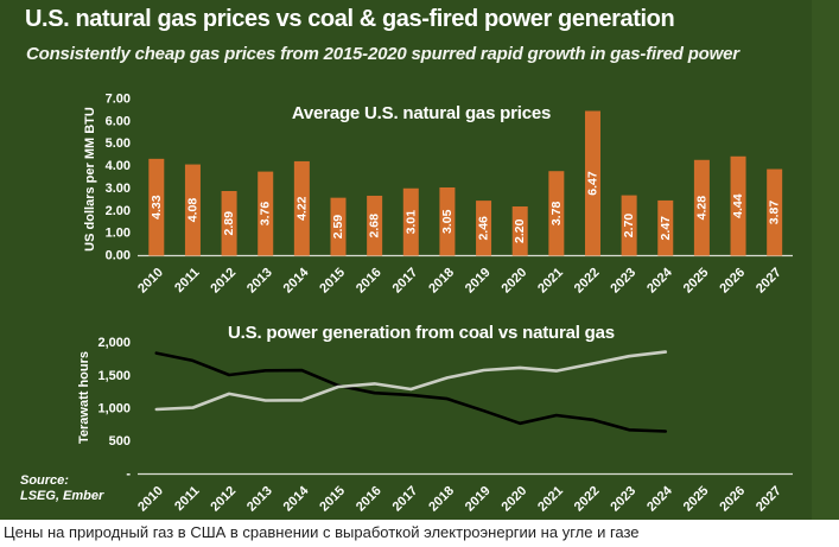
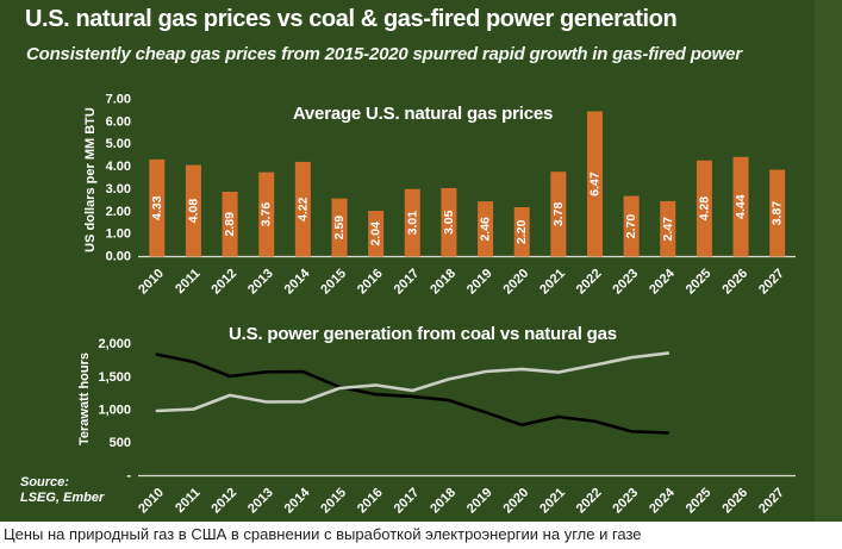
Average U.S. natural gas prices/2016: 2.68 -> 2.04
